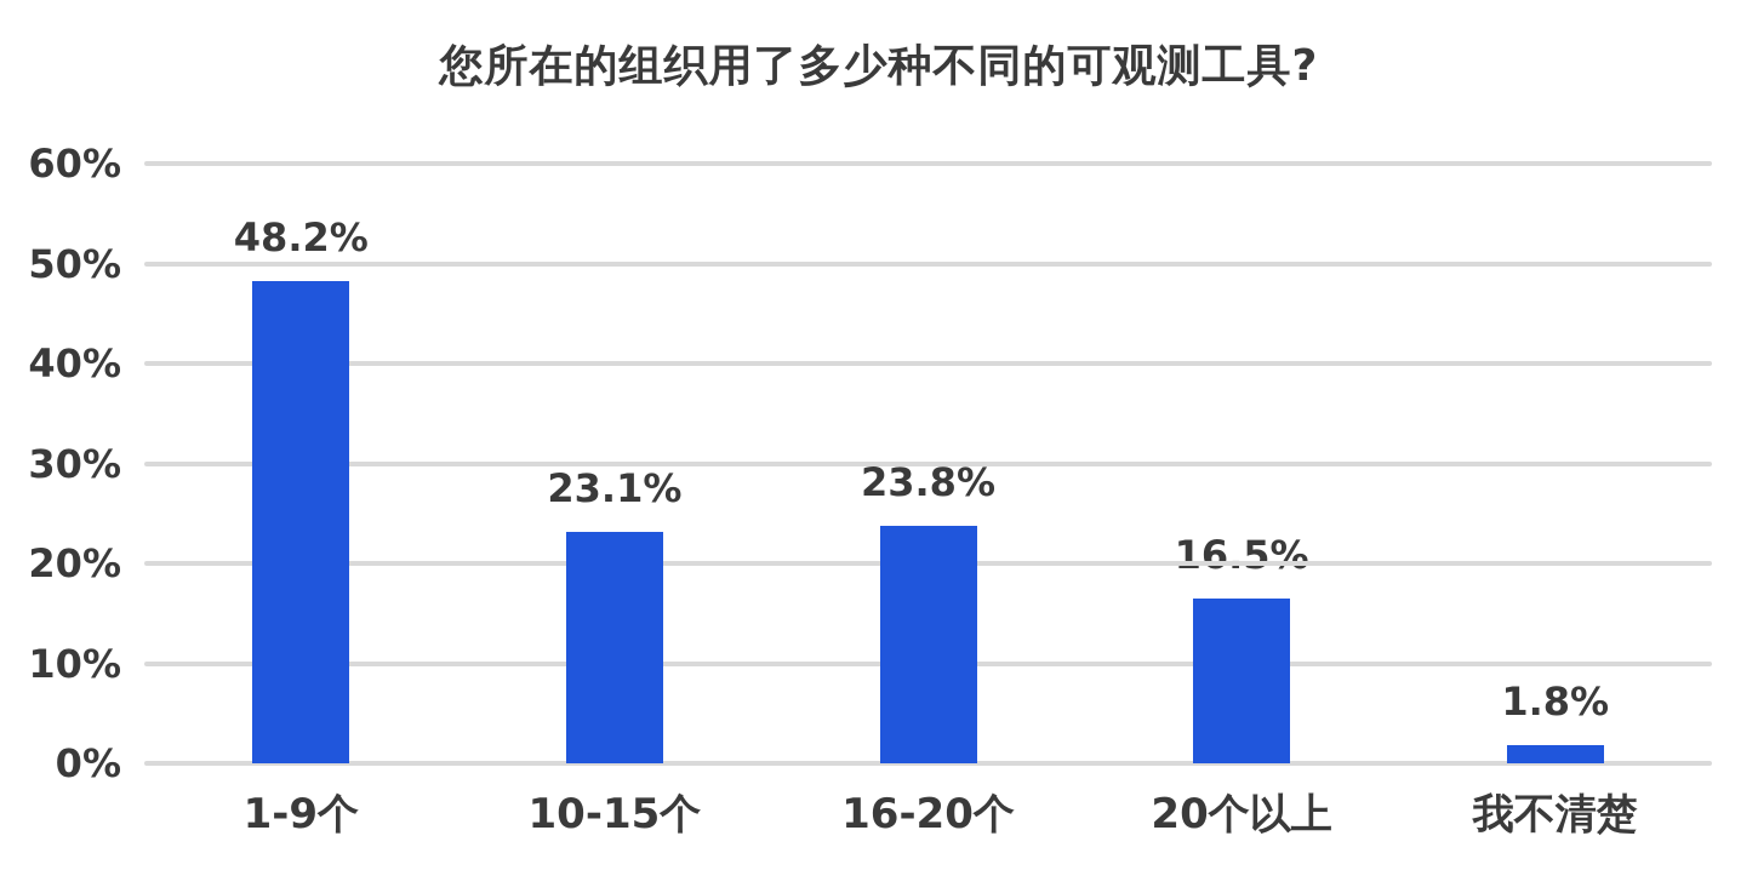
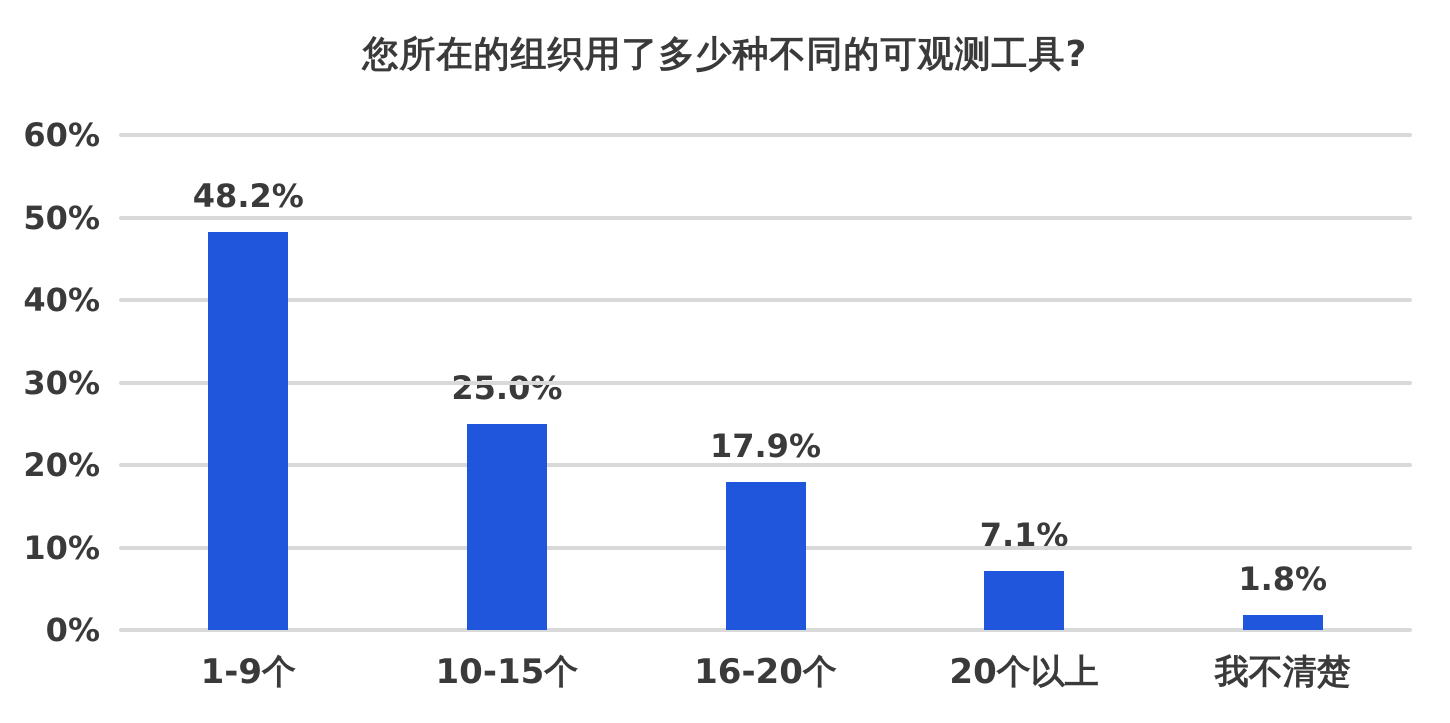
10-15个: 23.1% -> 25.0%
16-20个: 23.8% -> 17.9%
20个以上: 16.5% -> 7.1%
